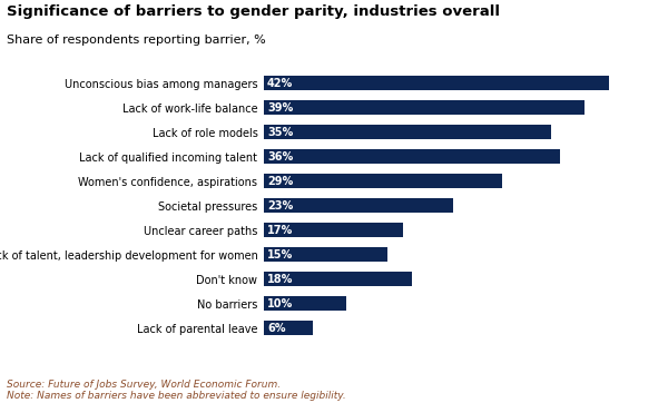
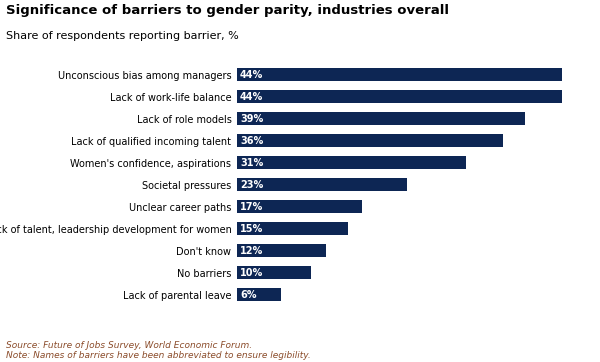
Unconscious bias among managers: 42% -> 44%
Lack of work-life balance: 39% -> 44%
Lack of role models: 35% -> 39%
Women's confidence, aspirations: 29% -> 31%
Don't know: 18% -> 12%
